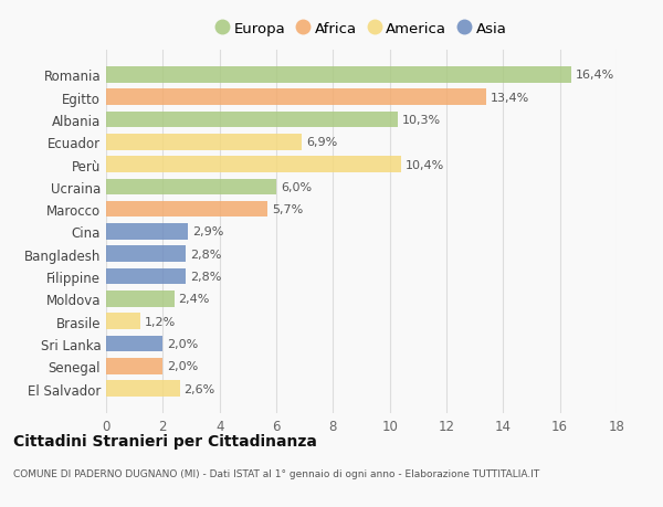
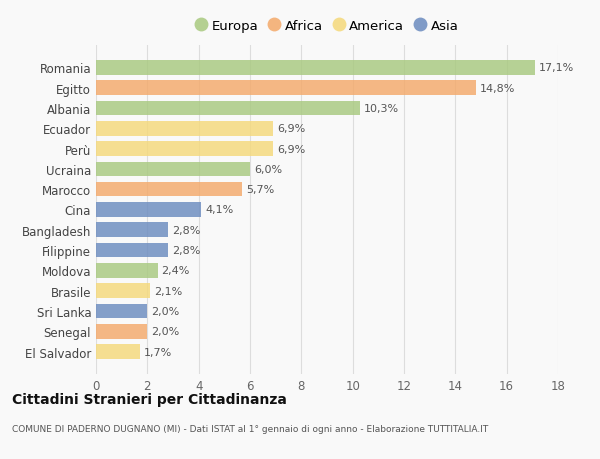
Romania: 16,4% -> 17,1%
Egitto: 13,4% -> 14,8%
Perù: 10,4% -> 6,9%
Cina: 2,9% -> 4,1%
Brasile: 1,2% -> 2,1%
El Salvador: 2,6% -> 1,7%
